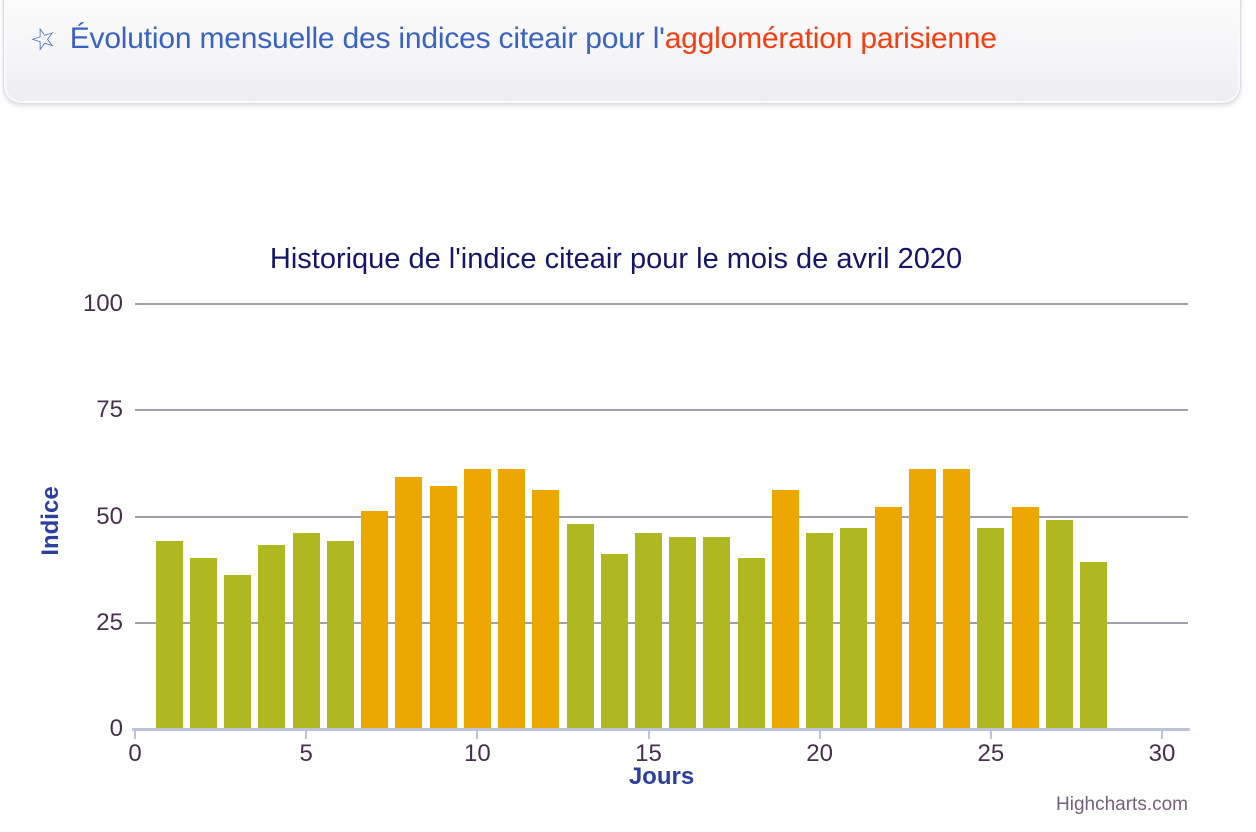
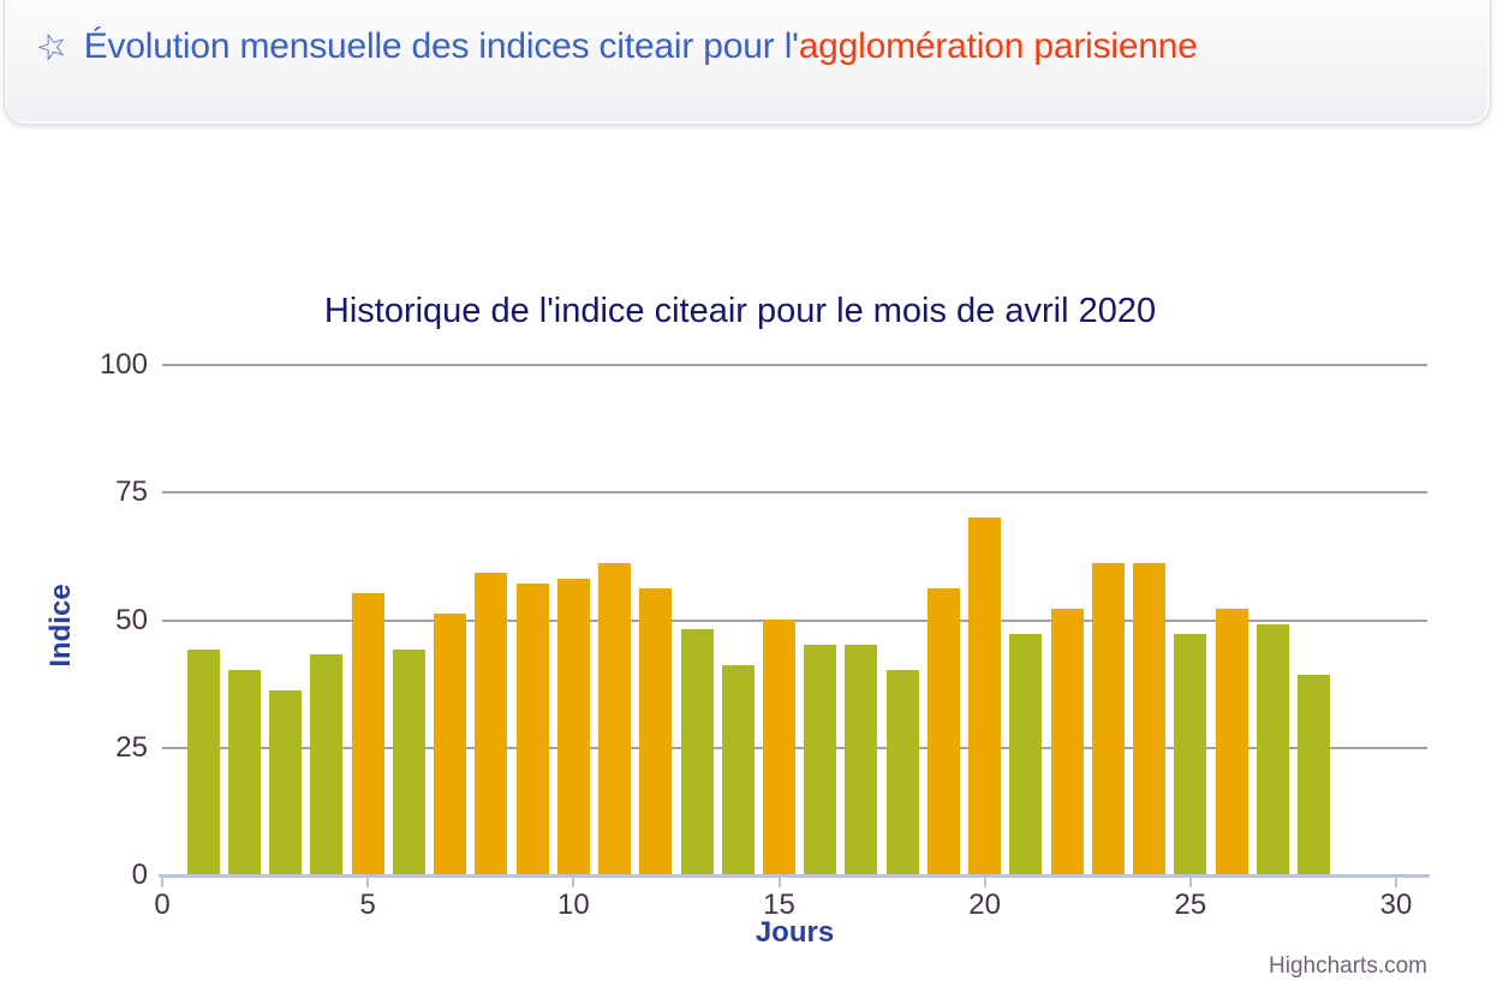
5: 46 -> 55
10: 61 -> 58
15: 46 -> 50
20: 46 -> 70
